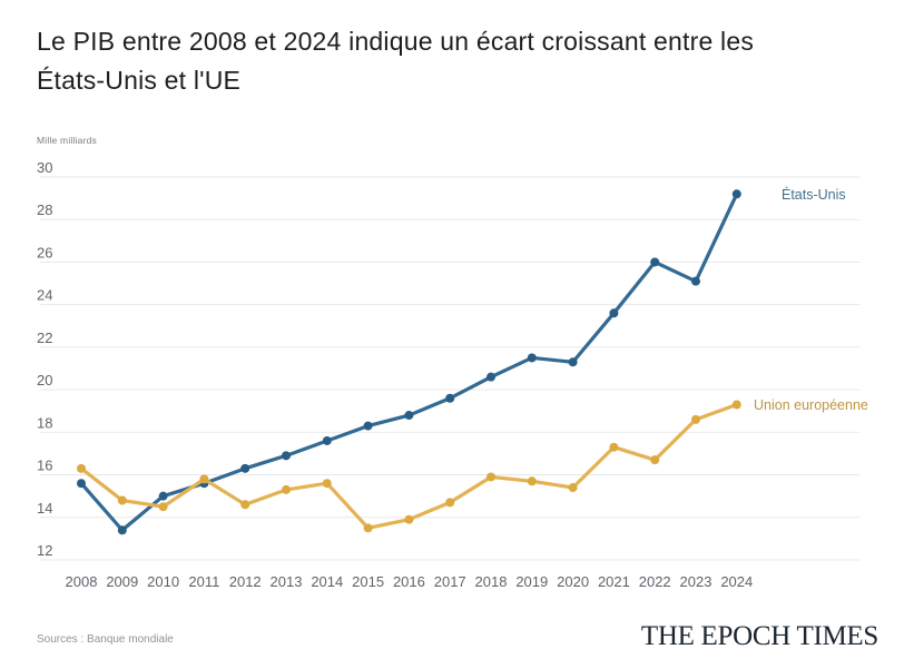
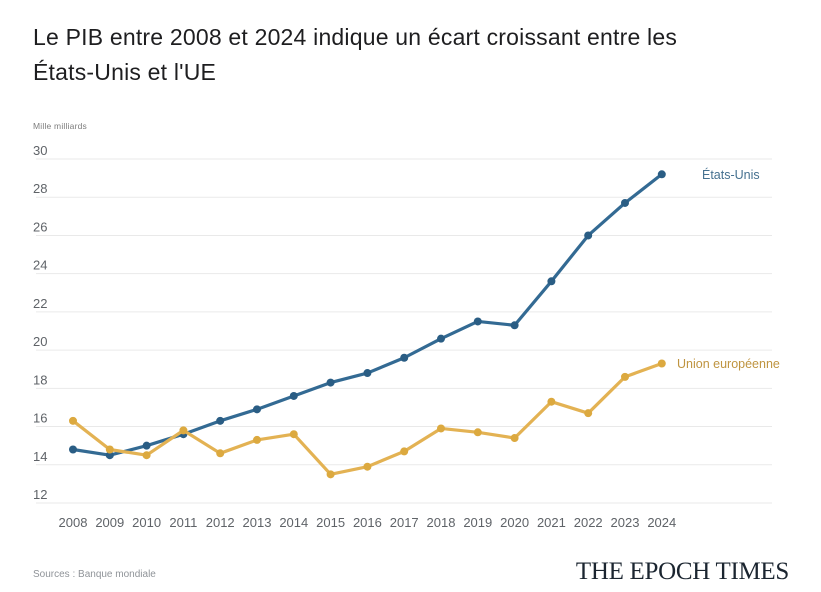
États-Unis/2008: 15.6 -> 14.8
États-Unis/2009: 13.4 -> 14.5
États-Unis/2023: 25.1 -> 27.7
